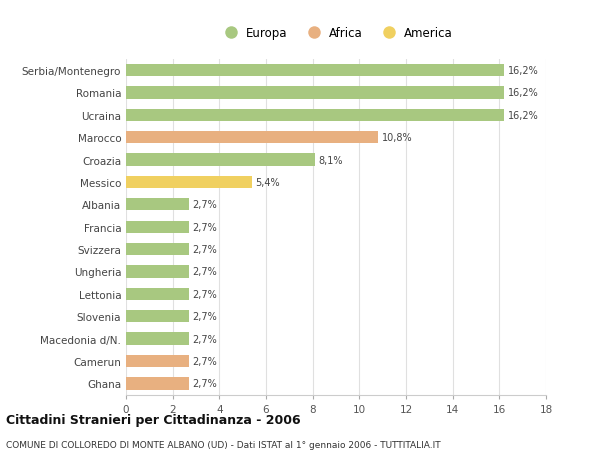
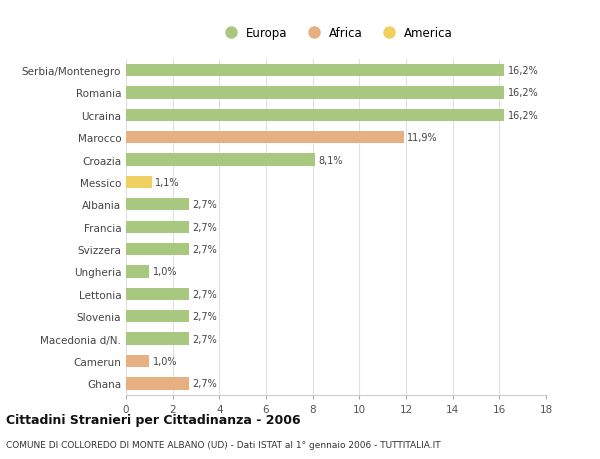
Marocco: 10,8% -> 11,9%
Messico: 5,4% -> 1,1%
Ungheria: 2,7% -> 1,0%
Camerun: 2,7% -> 1,0%
